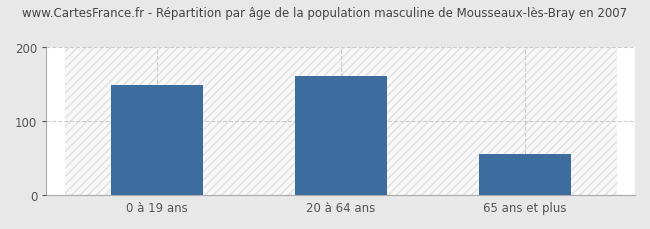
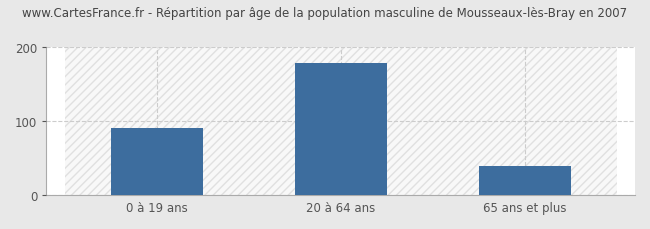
0 à 19 ans: 148 -> 90
20 à 64 ans: 160 -> 178
65 ans et plus: 56 -> 40
